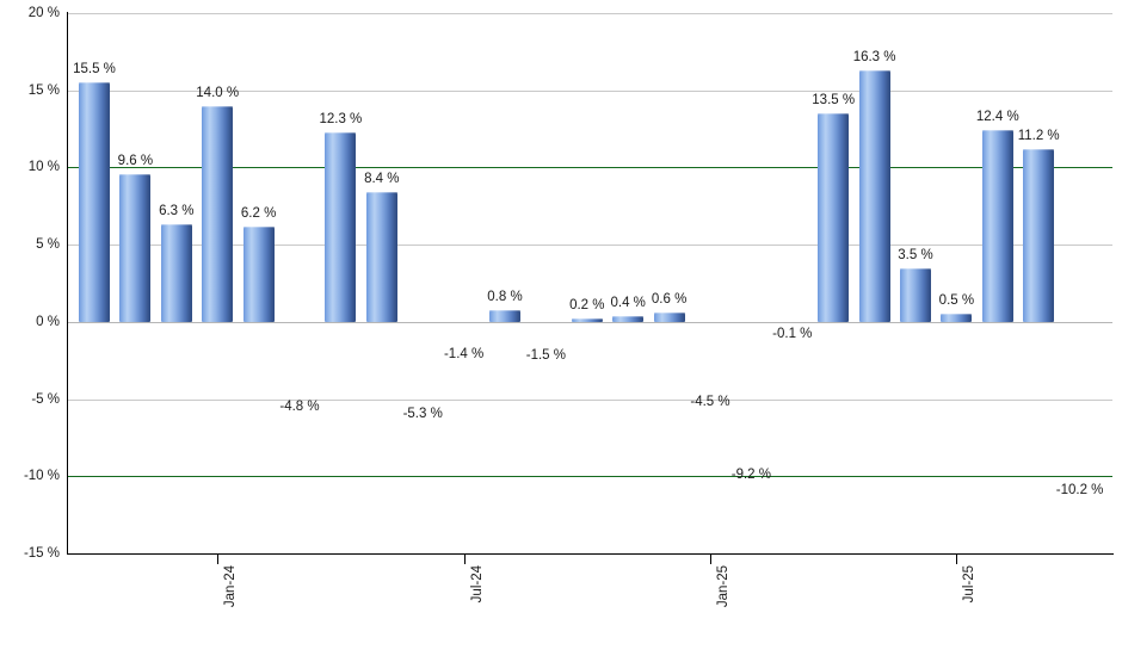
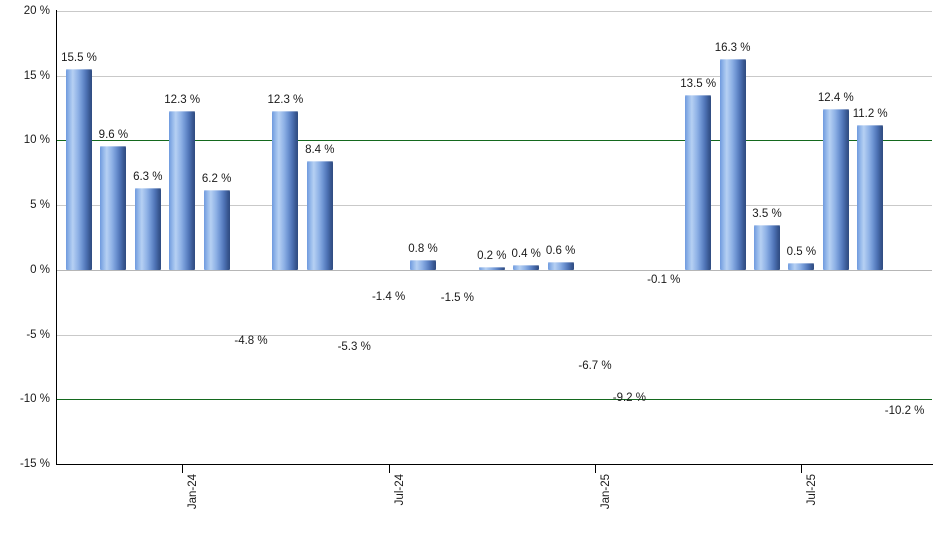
Jan-24: 14.0 -> 12.3
Jan-25: -4.5 -> -6.7
